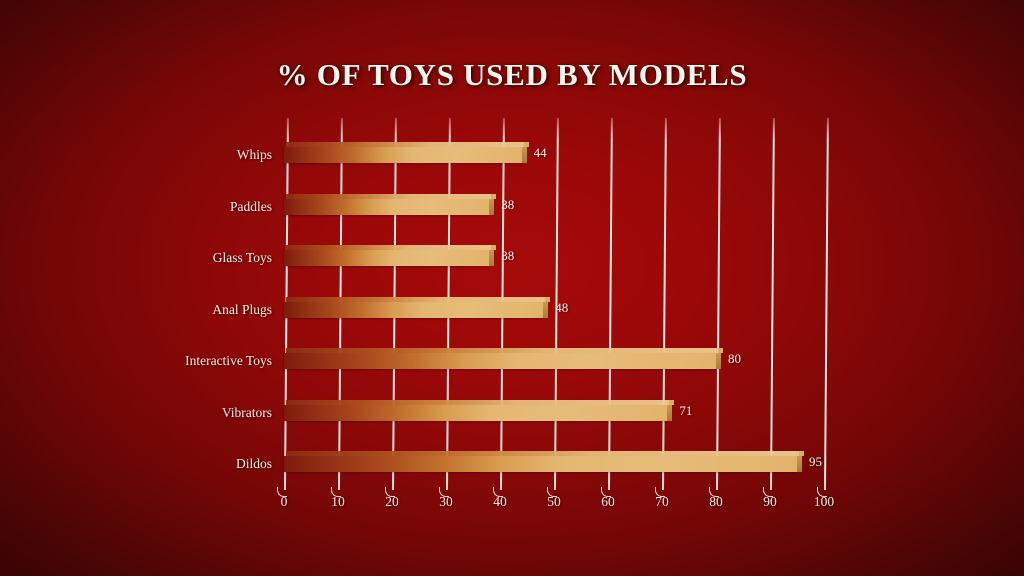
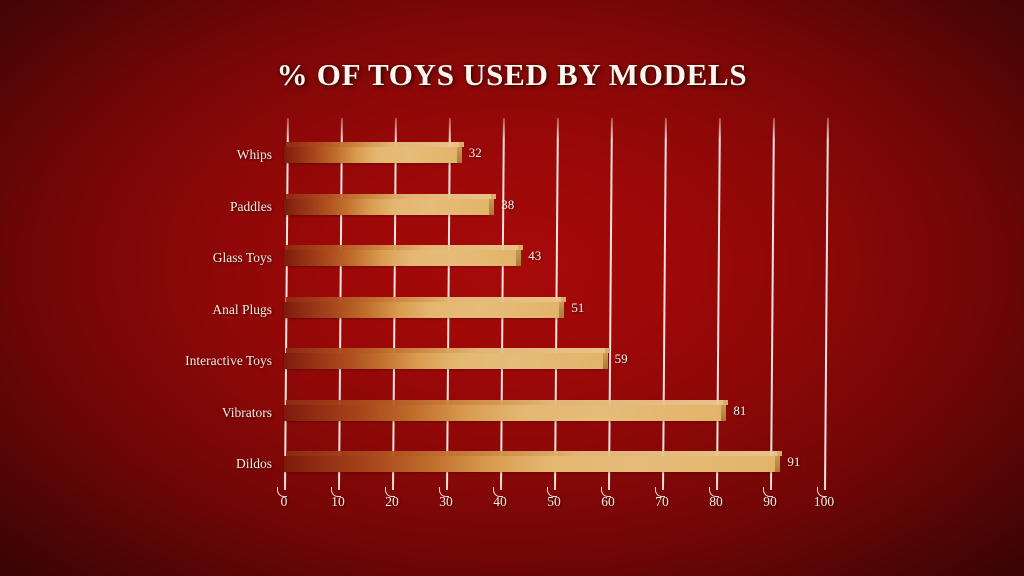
Whips: 44 -> 32
Glass Toys: 38 -> 43
Anal Plugs: 48 -> 51
Interactive Toys: 80 -> 59
Vibrators: 71 -> 81
Dildos: 95 -> 91
